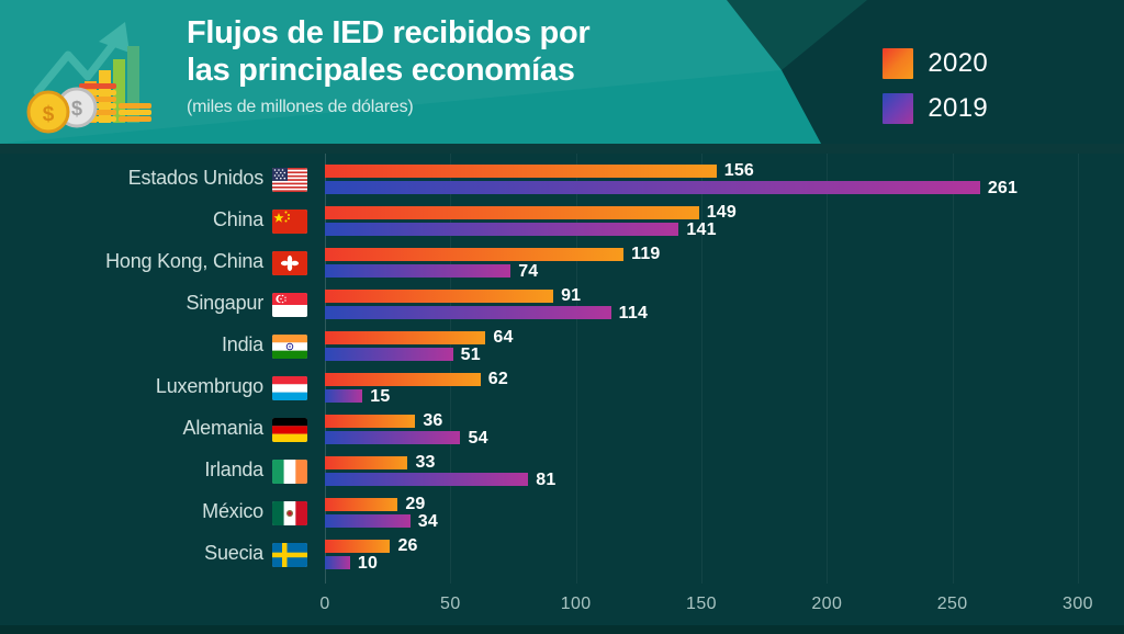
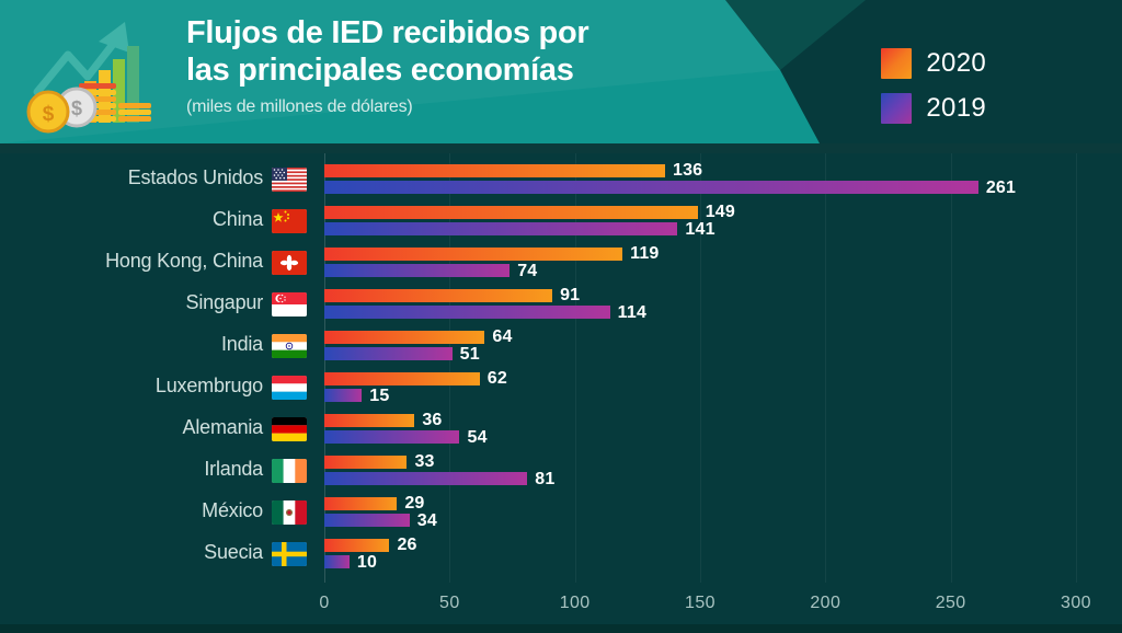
2020/Estados Unidos: 156 -> 136
